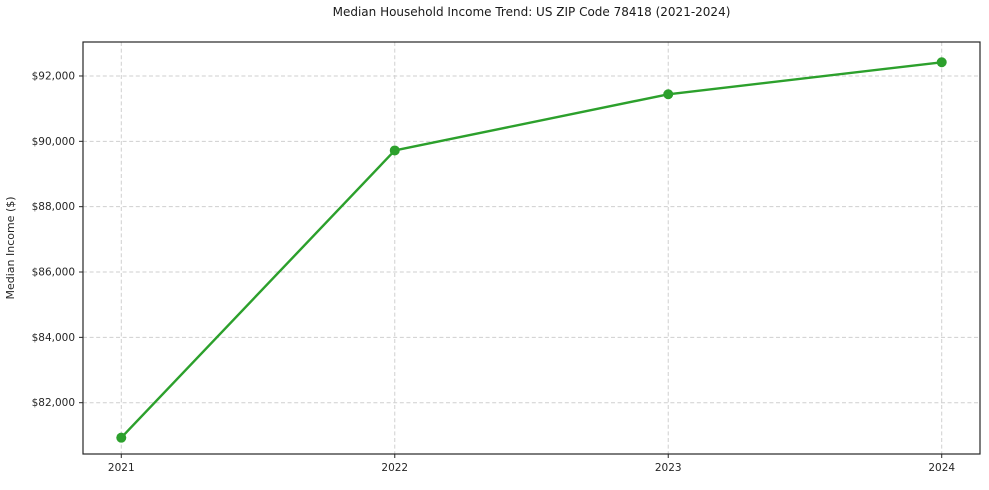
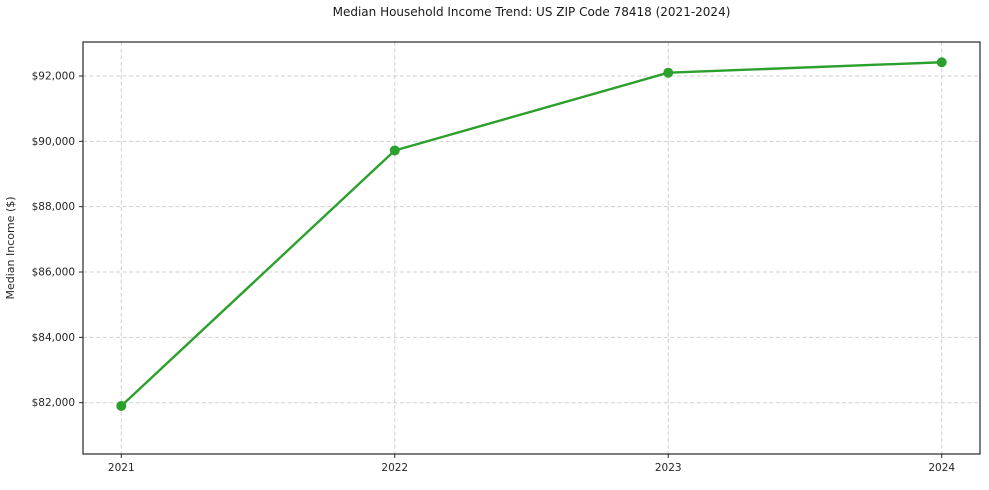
2021: $80900 -> $81900
2023: $91400 -> $92100
